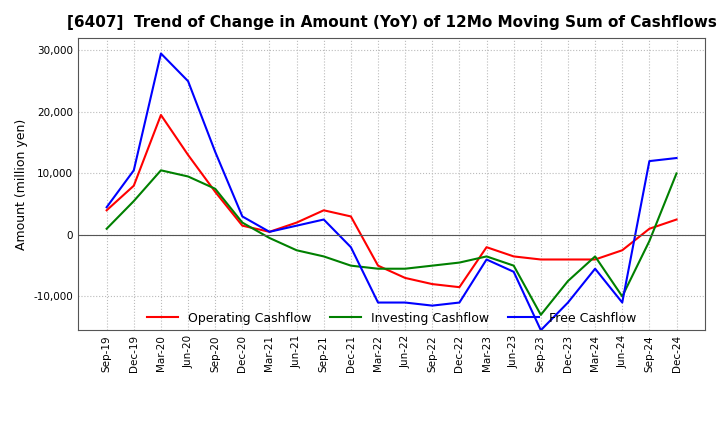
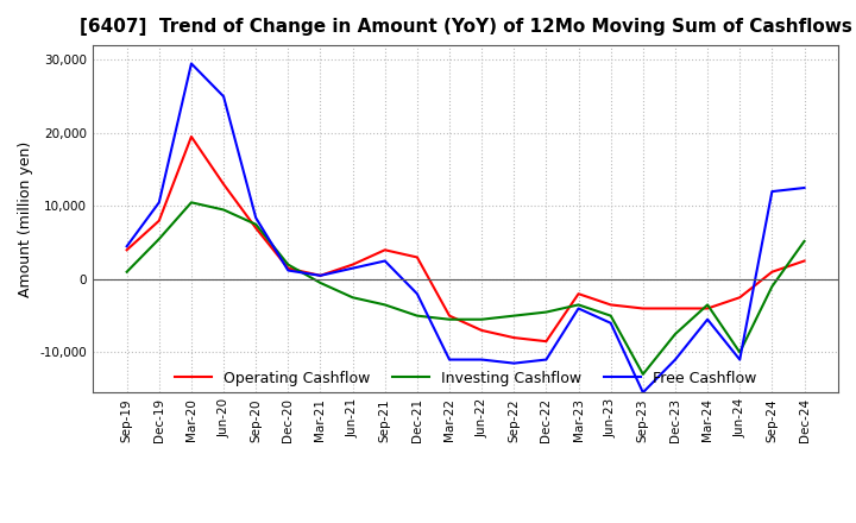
Free Cashflow/Sep-20: 13,500 -> 8,400
Free Cashflow/Dec-20: 3,000 -> 1,200
Investing Cashflow/Dec-24: 10,000 -> 5,200
